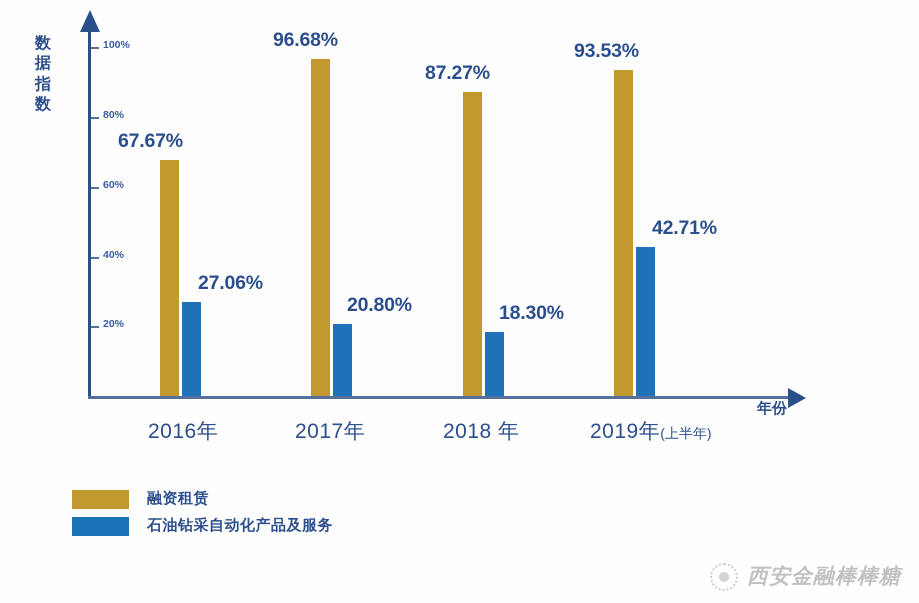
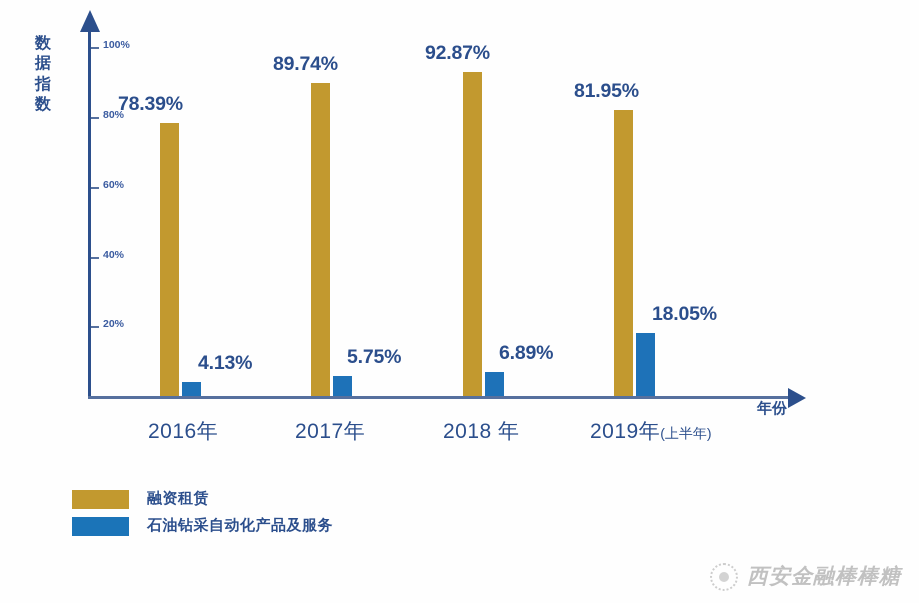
融资租赁/2016年: 67.67% -> 78.39%
石油钻采自动化产品及服务/2016年: 27.06% -> 4.13%
融资租赁/2017年: 96.68% -> 89.74%
石油钻采自动化产品及服务/2017年: 20.80% -> 5.75%
融资租赁/2018 年: 87.27% -> 92.87%
石油钻采自动化产品及服务/2018 年: 18.30% -> 6.89%
融资租赁/2019年(上半年): 93.53% -> 81.95%
石油钻采自动化产品及服务/2019年(上半年): 42.71% -> 18.05%
